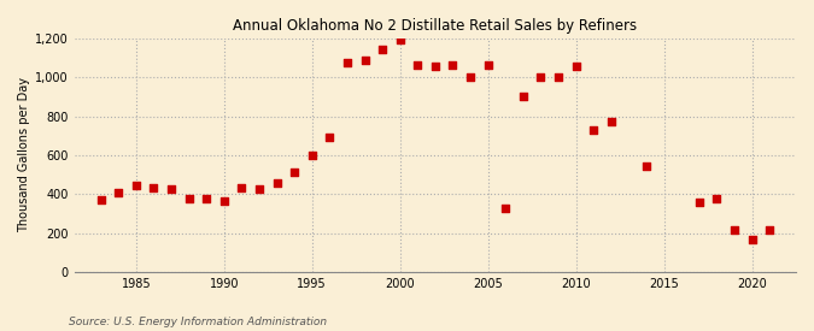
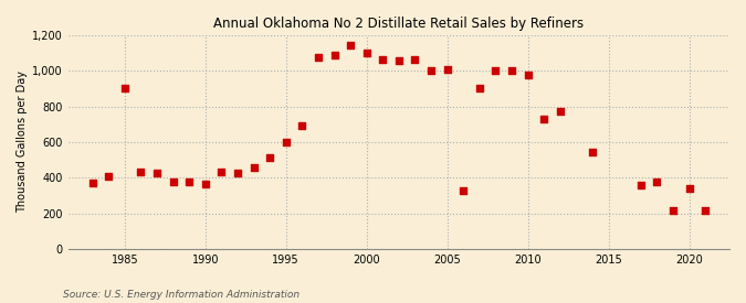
1985: 440 -> 900
2000: 1,200 -> 1,100
2005: 1,060 -> 1,010
2010: 1,060 -> 980
2020: 160 -> 340
